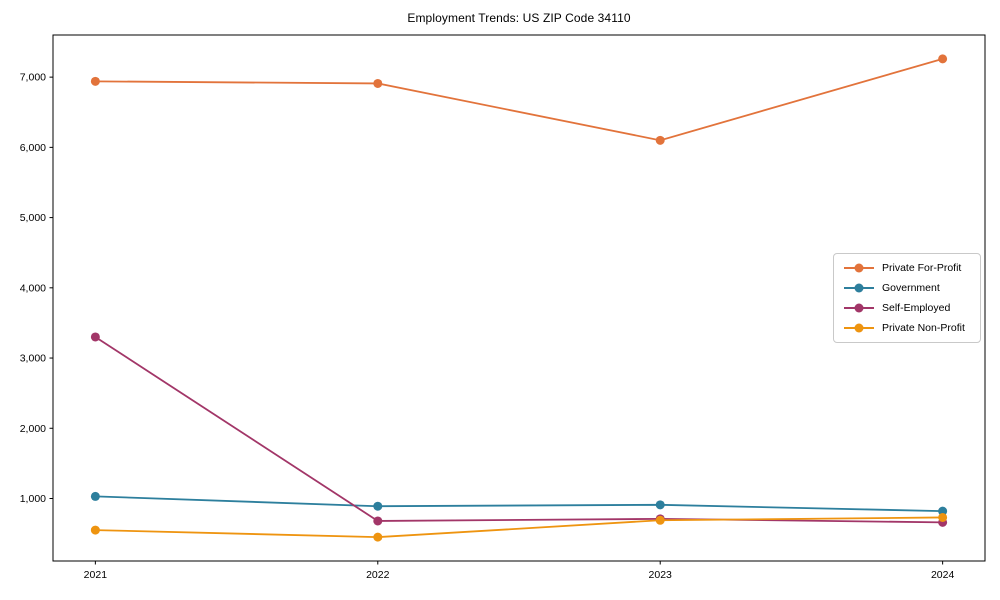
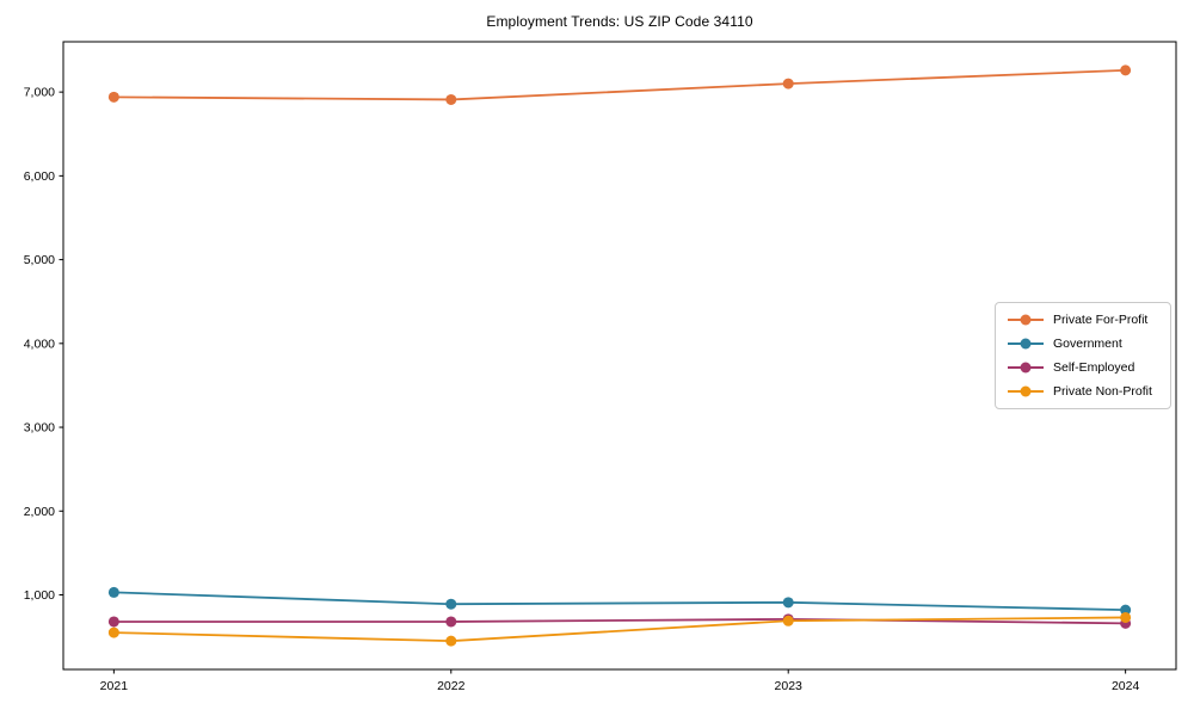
Self-Employed/2021: 3300 -> 700
Private For-Profit/2023: 6100 -> 7100
